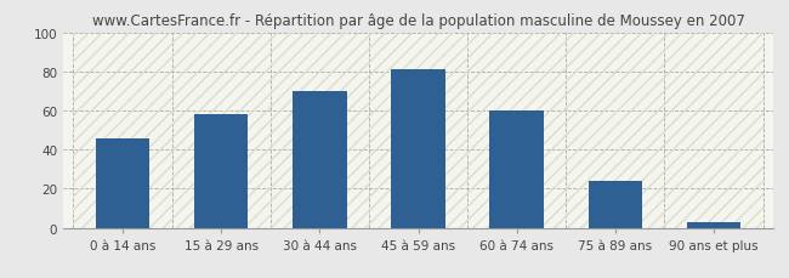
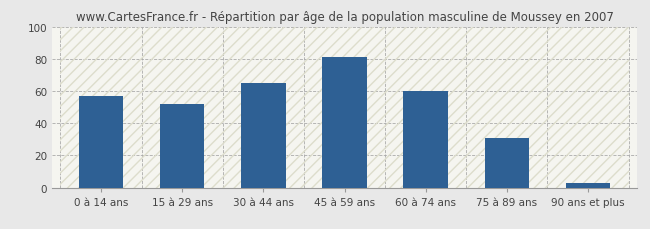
0 à 14 ans: 46 -> 57
15 à 29 ans: 58 -> 52
30 à 44 ans: 70 -> 65
75 à 89 ans: 24 -> 31
